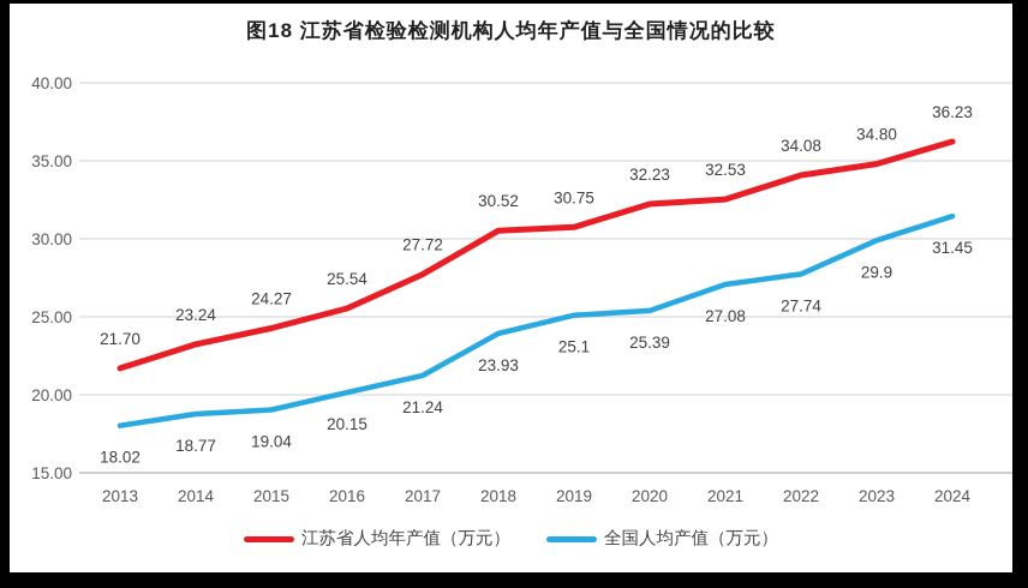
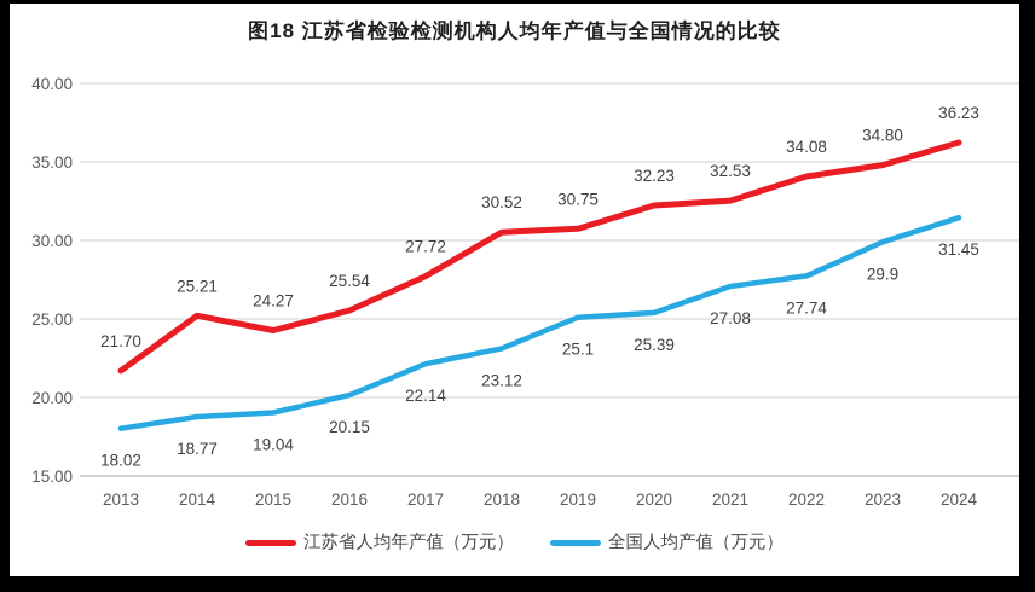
江苏省人均年产值（万元）/2014: 23.24 -> 25.21
全国人均产值（万元）/2017: 21.24 -> 22.14
全国人均产值（万元）/2018: 23.93 -> 23.12
